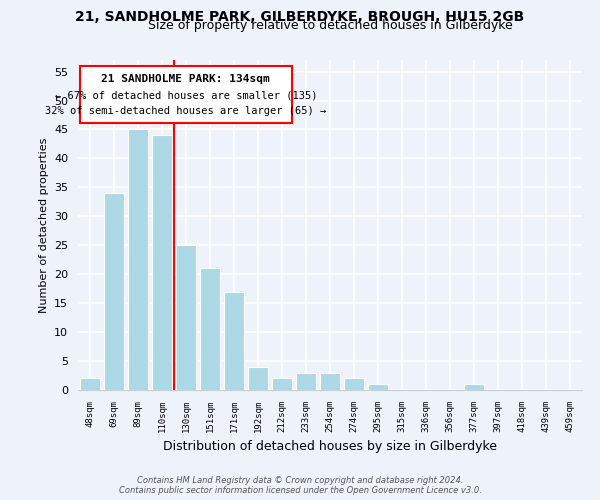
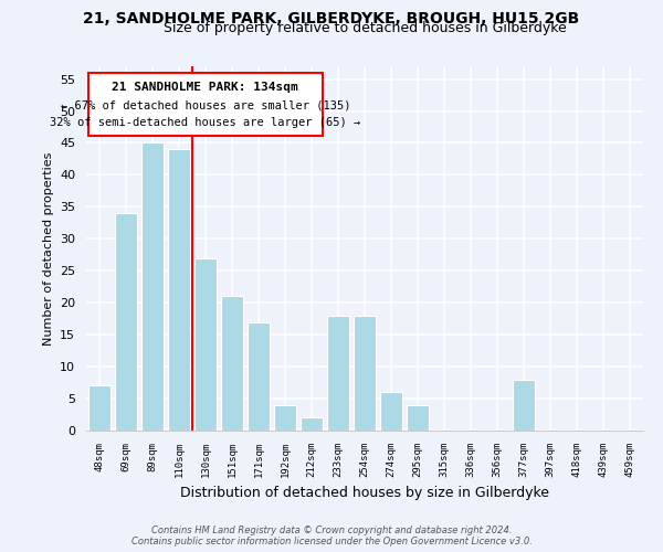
48sqm: 2 -> 7
130sqm: 25 -> 27
233sqm: 3 -> 18
254sqm: 3 -> 18
274sqm: 2 -> 6
295sqm: 1 -> 4
377sqm: 1 -> 8
